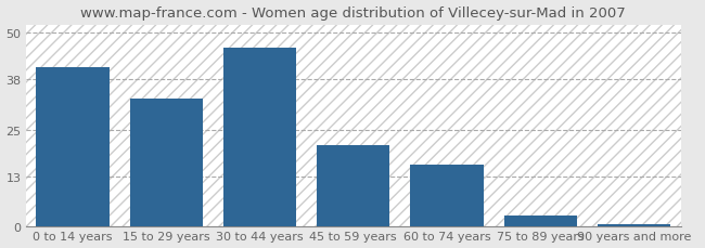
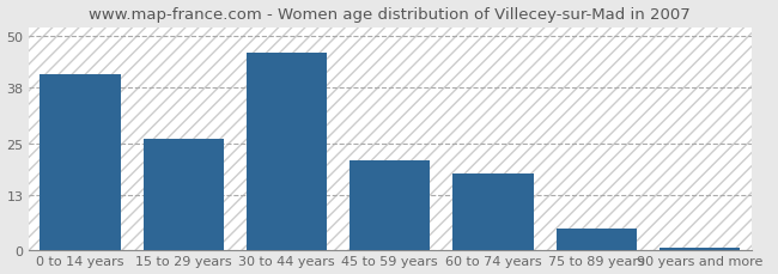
15 to 29 years: 33.0 -> 26.0
60 to 74 years: 16.0 -> 18.0
75 to 89 years: 3.0 -> 5.0
